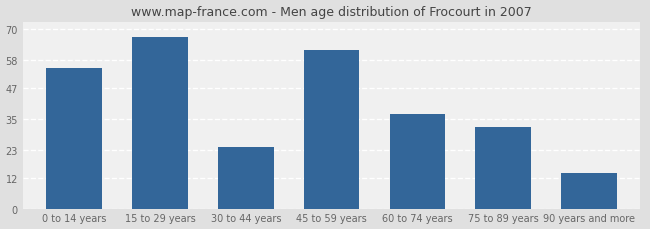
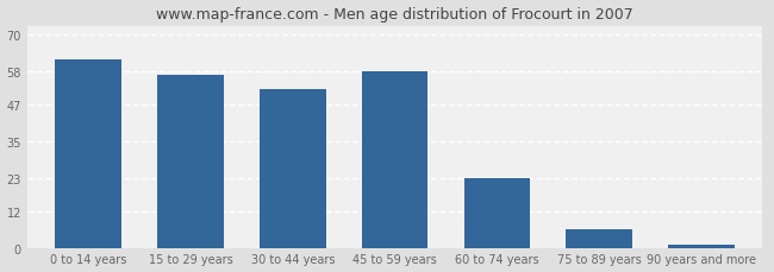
0 to 14 years: 55 -> 62
15 to 29 years: 67 -> 57
30 to 44 years: 24 -> 52
45 to 59 years: 62 -> 58
60 to 74 years: 37 -> 23
75 to 89 years: 32 -> 6
90 years and more: 14 -> 1
